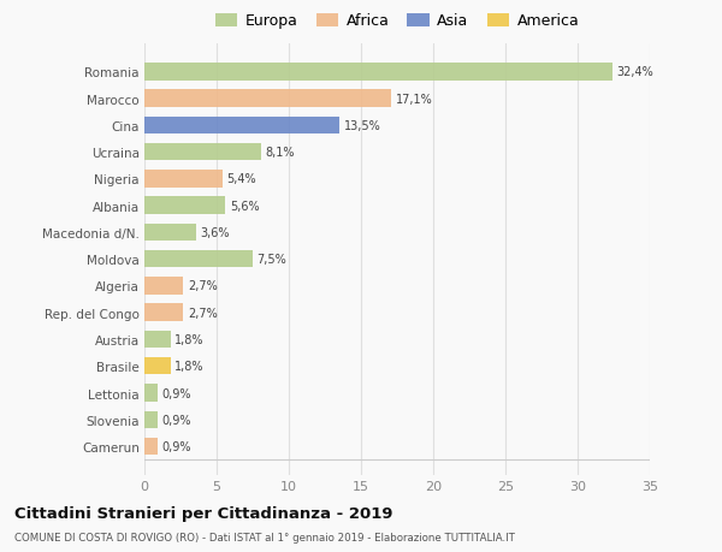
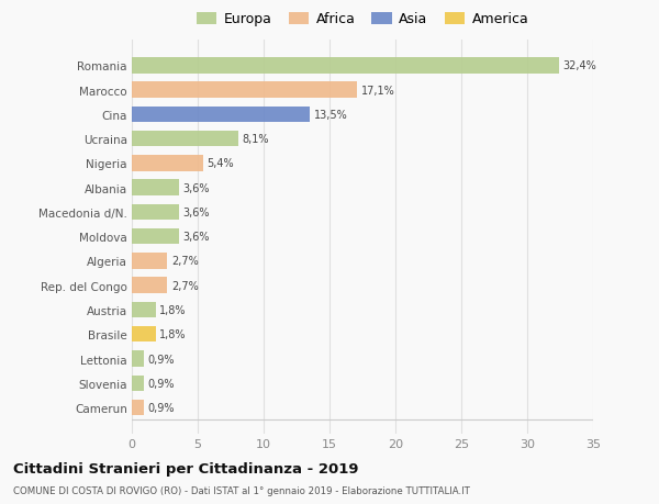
Albania: 5,6% -> 3,6%
Moldova: 7,5% -> 3,6%
